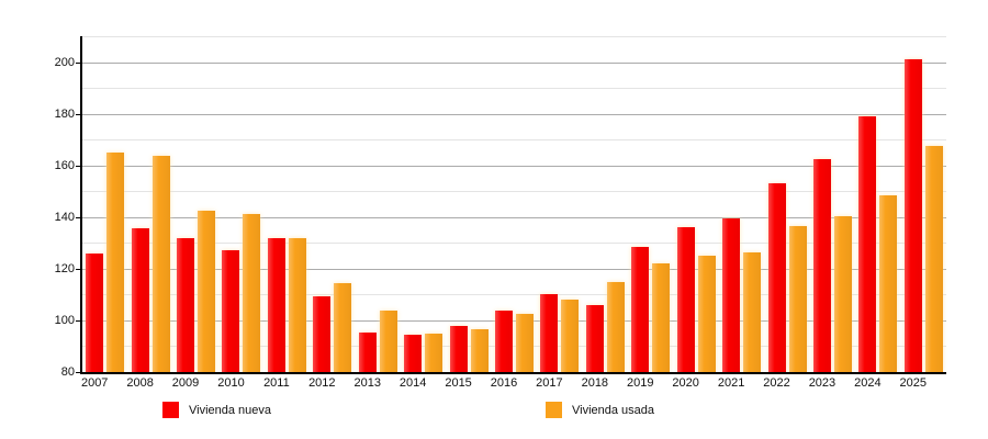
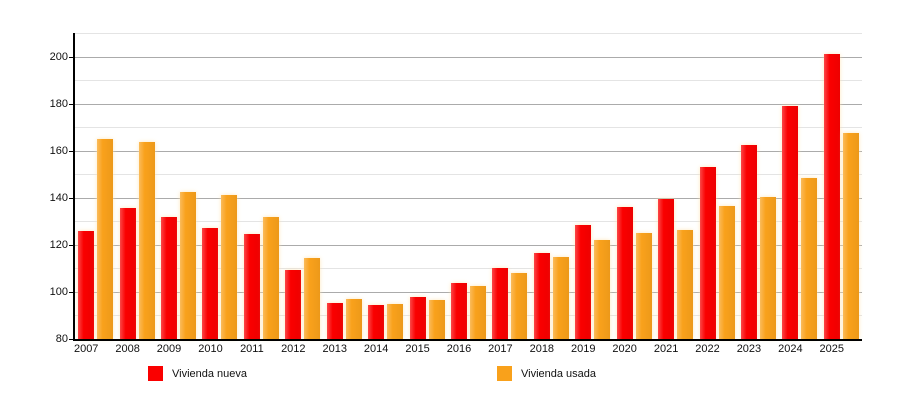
Vivienda nueva/2011: 132 -> 124
Vivienda usada/2013: 104 -> 97
Vivienda nueva/2018: 106 -> 116
